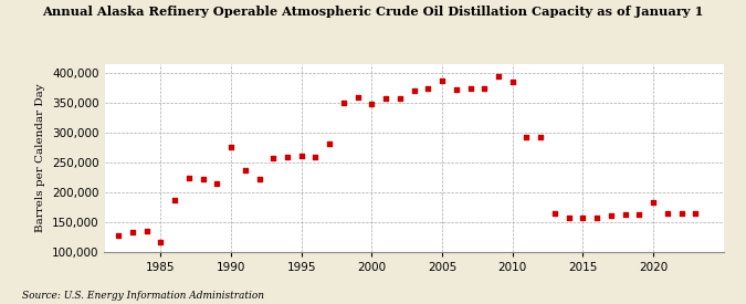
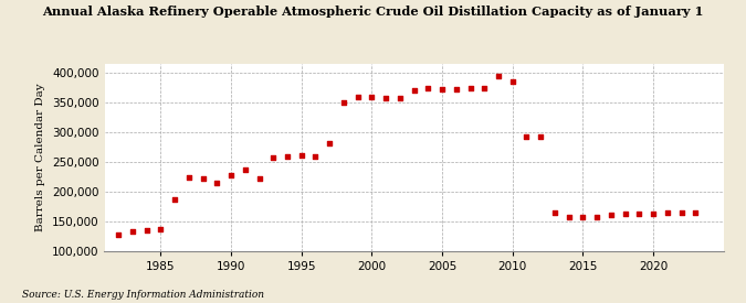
1985: 118,000 -> 137,000
1990: 276,000 -> 228,000
2000: 348,000 -> 360,000
2005: 386,000 -> 372,000
2020: 184,000 -> 163,000
